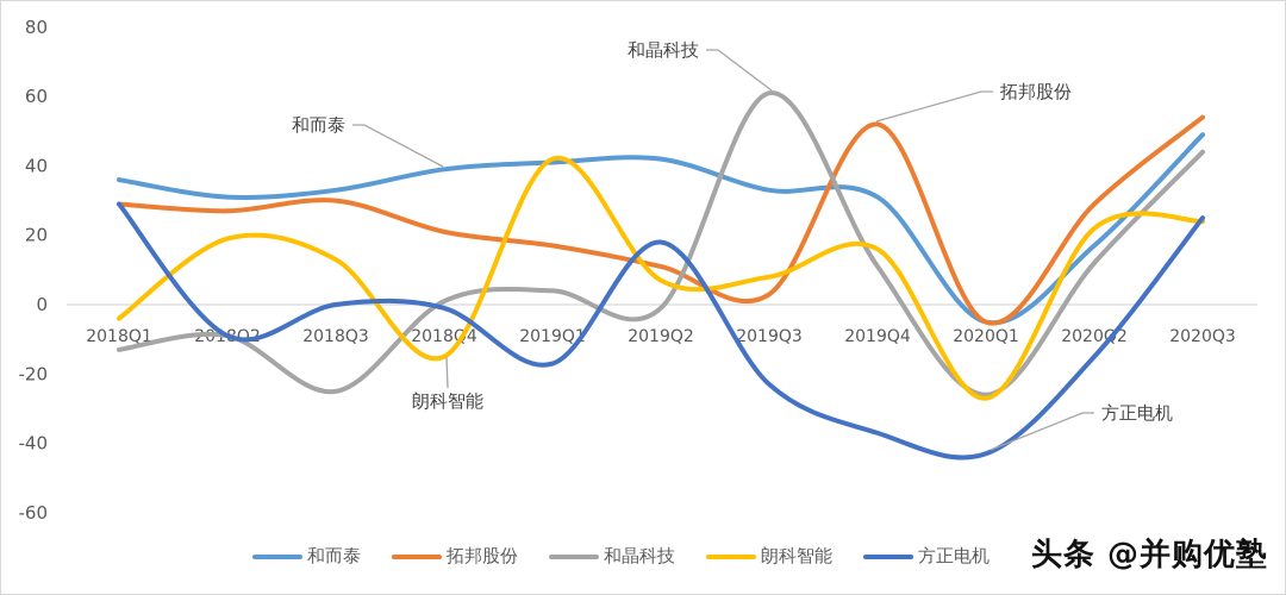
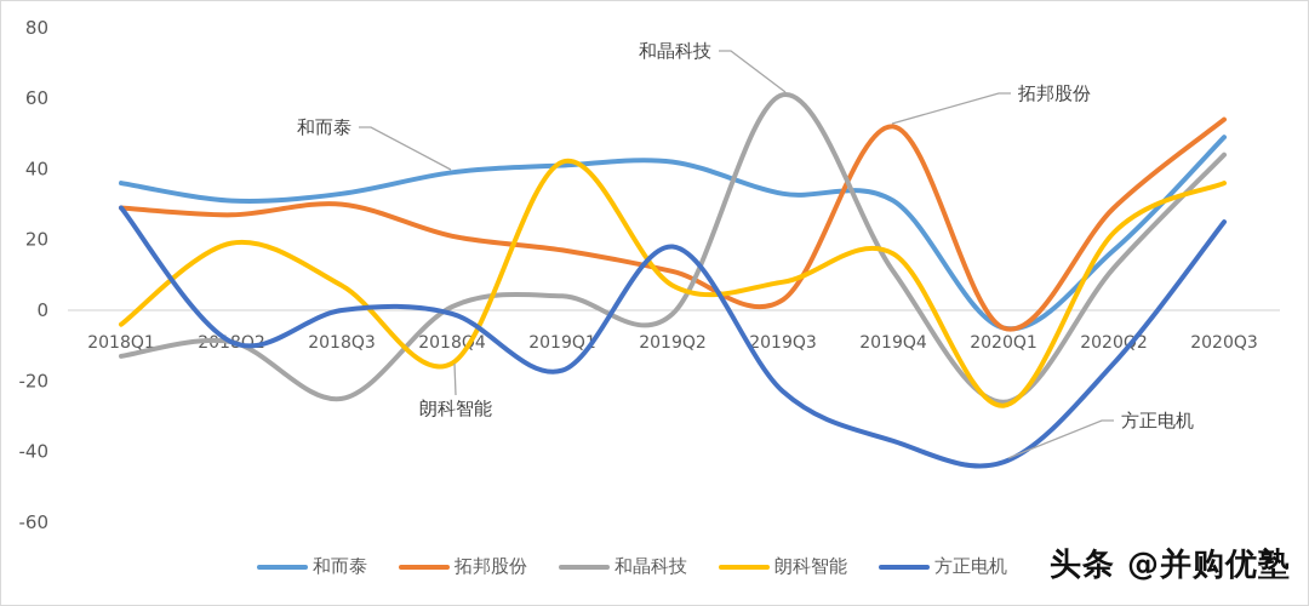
朗科智能/2018Q3: 13 -> 7
朗科智能/2020Q3: 24 -> 36
